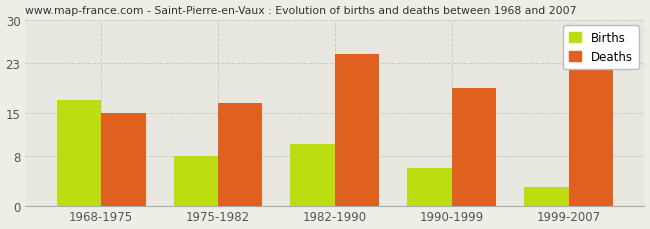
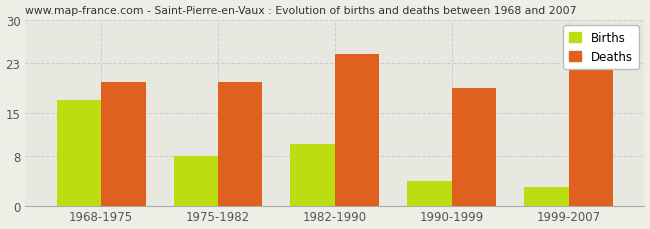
Deaths/1968-1975: 15.0 -> 20.0
Deaths/1975-1982: 16.5 -> 20.0
Births/1990-1999: 6 -> 4
